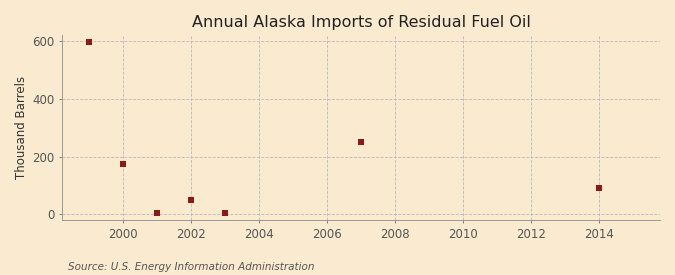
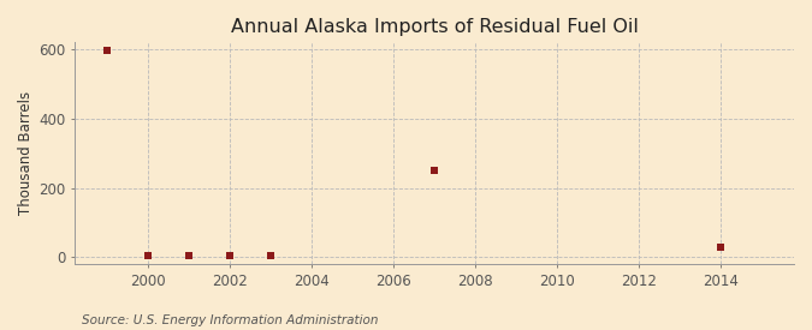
2000: 175 -> 3
2002: 50 -> 3
2014: 90 -> 28
